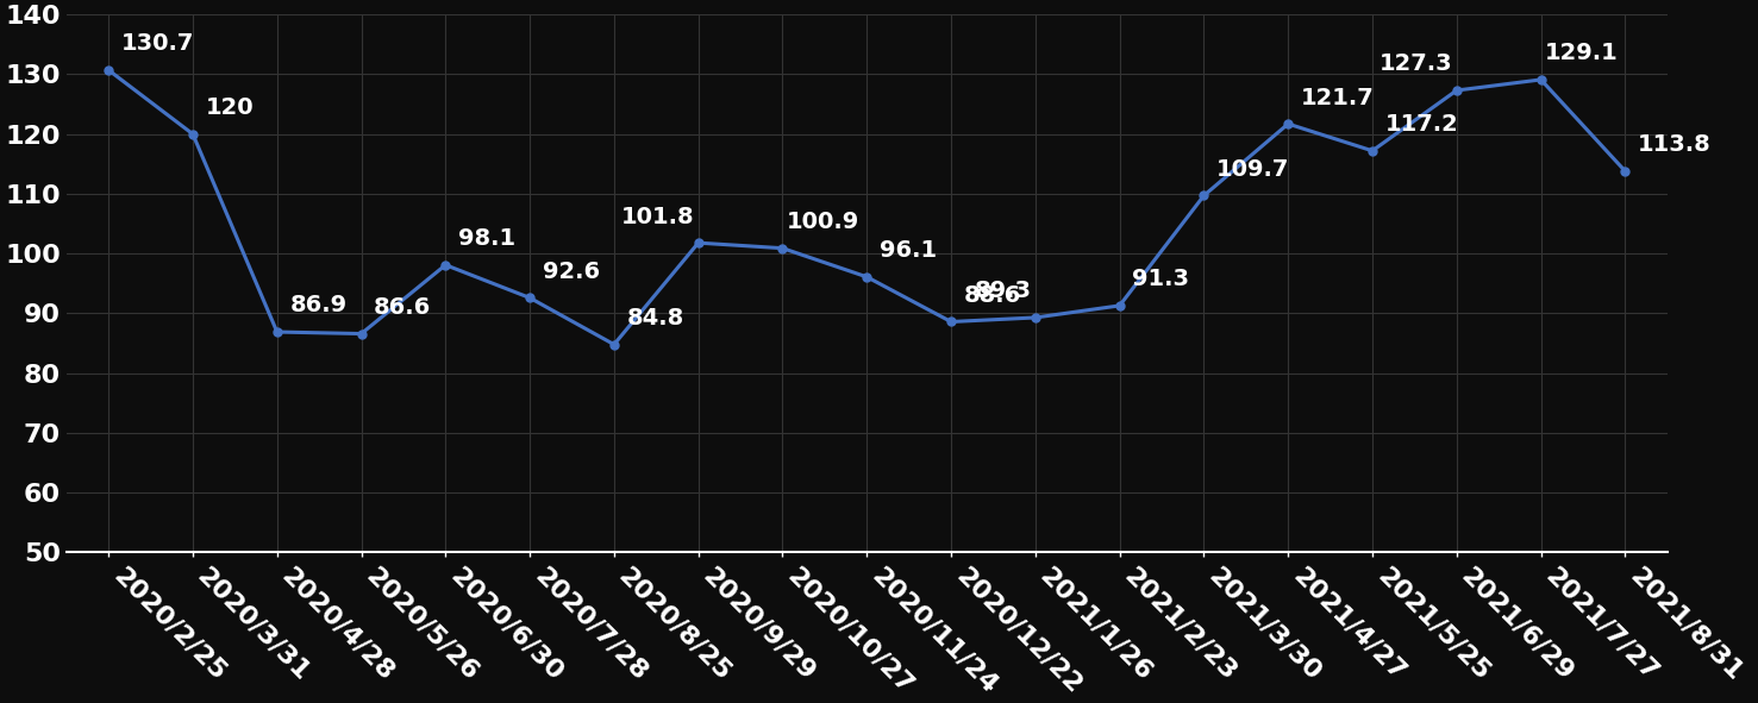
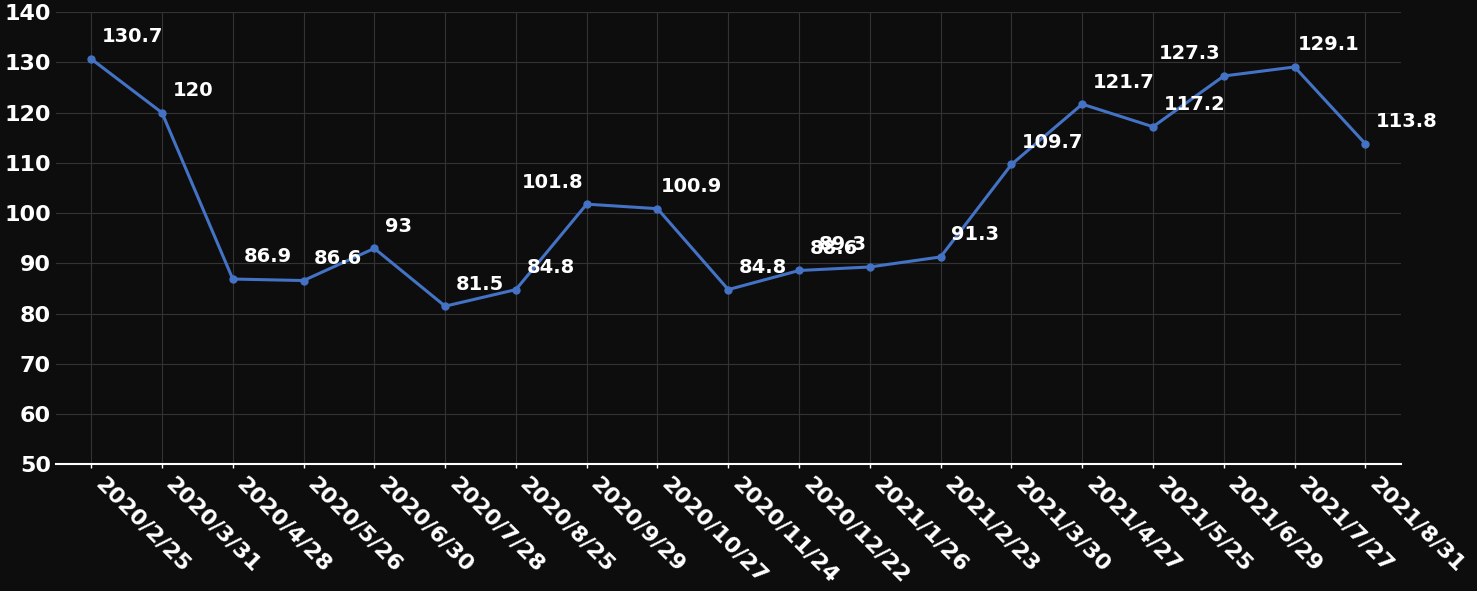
2020/6/30: 98.1 -> 93
2020/7/28: 92.6 -> 81.5
2020/11/24: 96.1 -> 84.8
